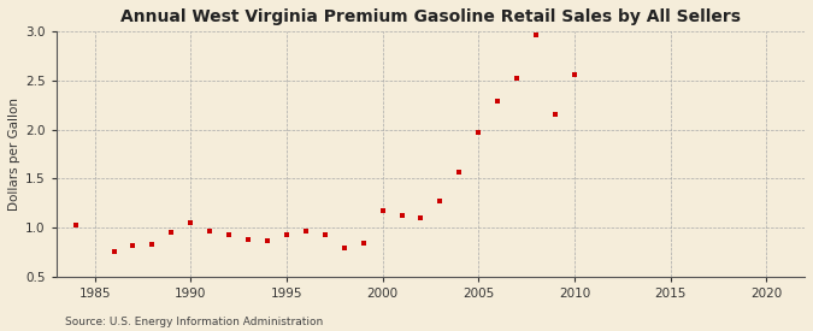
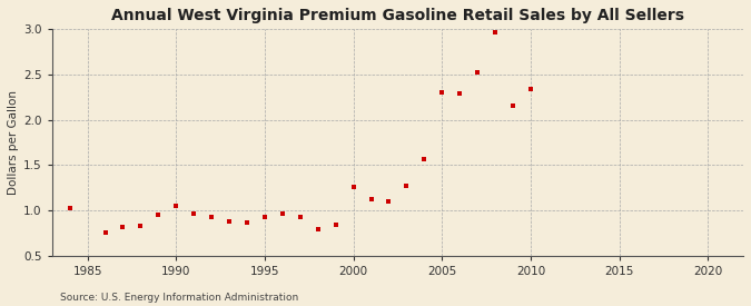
2000: 1.17 -> 1.26
2005: 1.97 -> 2.30
2010: 2.56 -> 2.34
